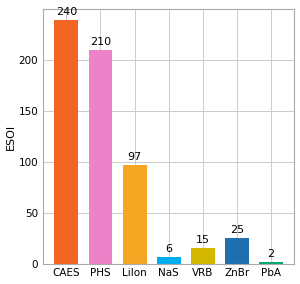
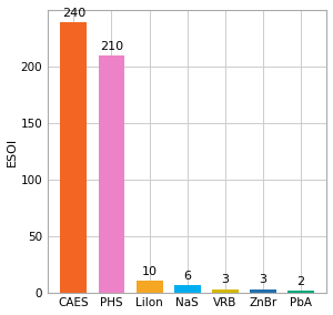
LiIon: 97 -> 10
VRB: 15 -> 3
ZnBr: 25 -> 3
